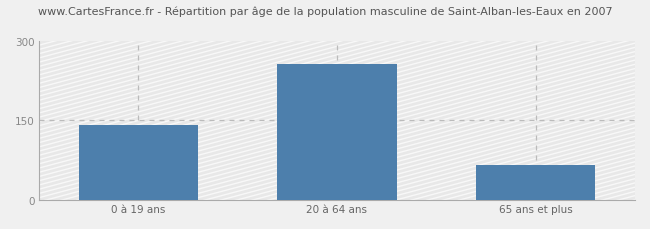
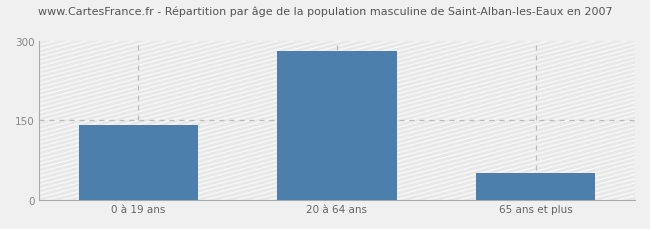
20 à 64 ans: 256 -> 281
65 ans et plus: 66 -> 50
